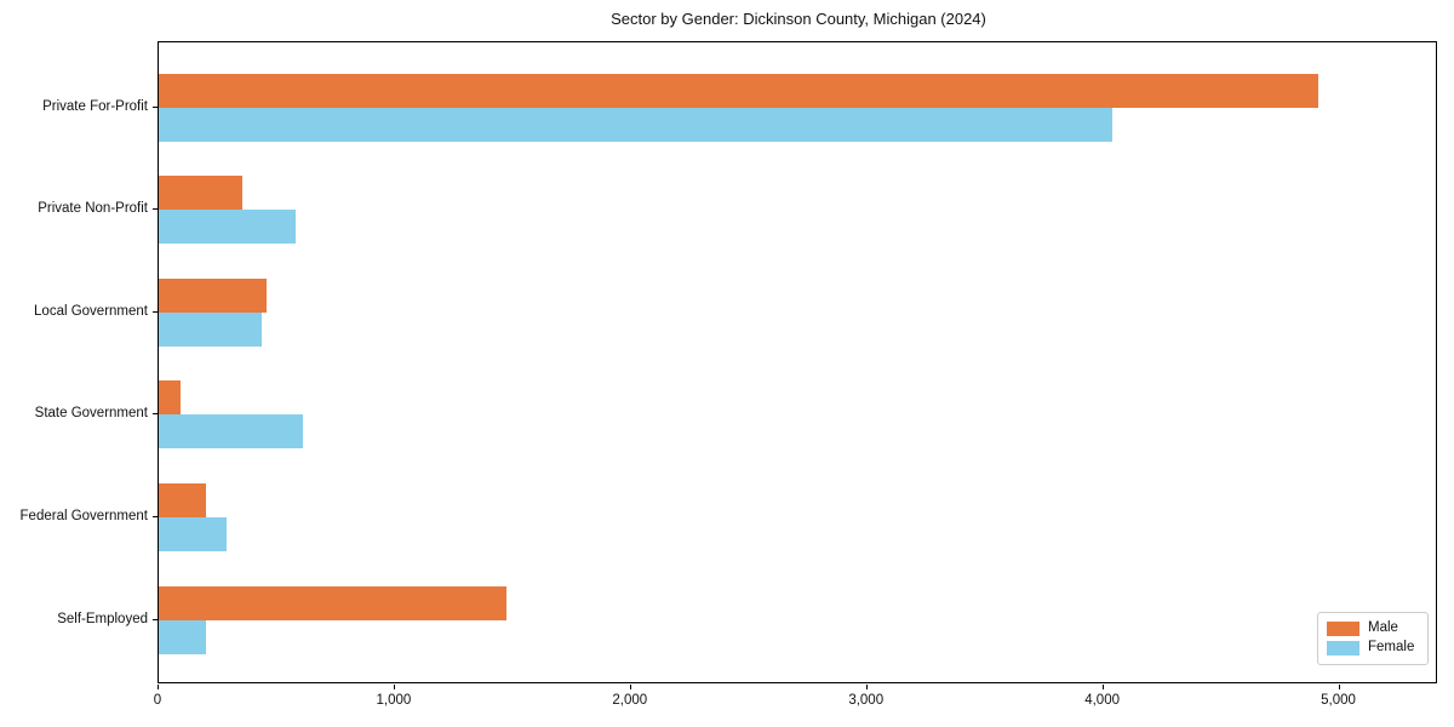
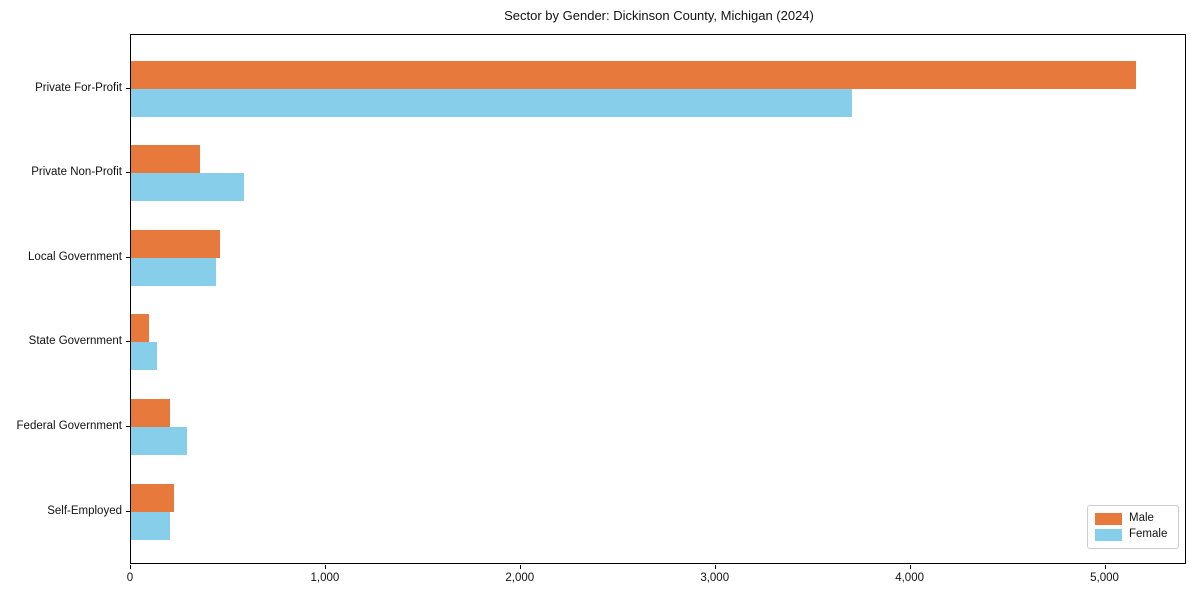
Male/Private For-Profit: 4910 -> 5160
Female/Private For-Profit: 4040 -> 3700
Female/State Government: 610 -> 130
Male/Self-Employed: 1470 -> 220
